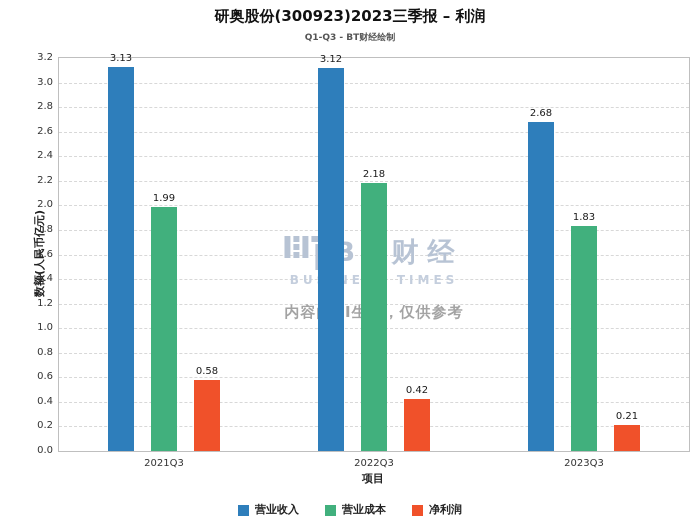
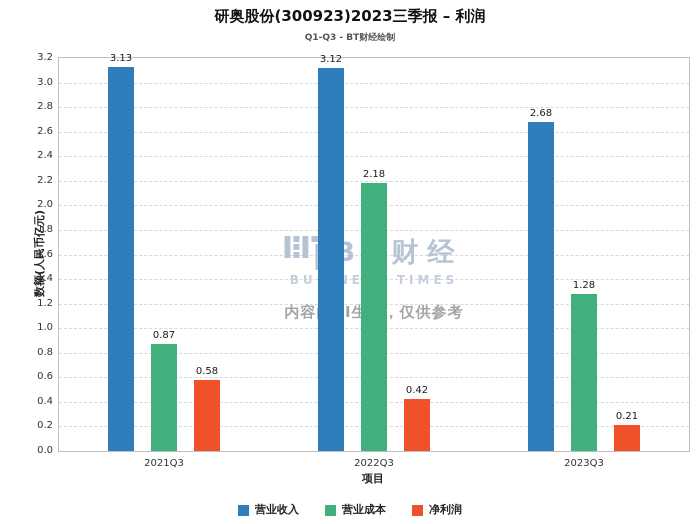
营业成本/2021Q3: 1.99 -> 0.87
营业成本/2023Q3: 1.83 -> 1.28
